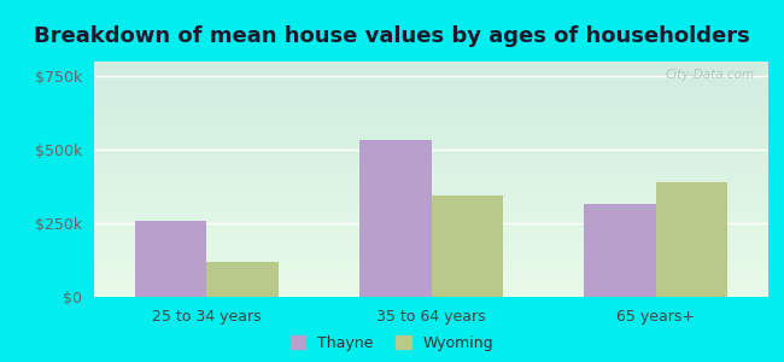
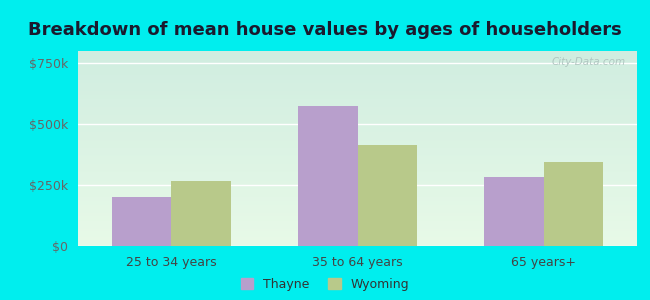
Thayne/25 to 34 years: $260k -> $200k
Wyoming/25 to 34 years: $120k -> $268k
Thayne/35 to 64 years: $535k -> $575k
Wyoming/35 to 64 years: $345k -> $415k
Thayne/65 years+: $315k -> $285k
Wyoming/65 years+: $390k -> $345k
